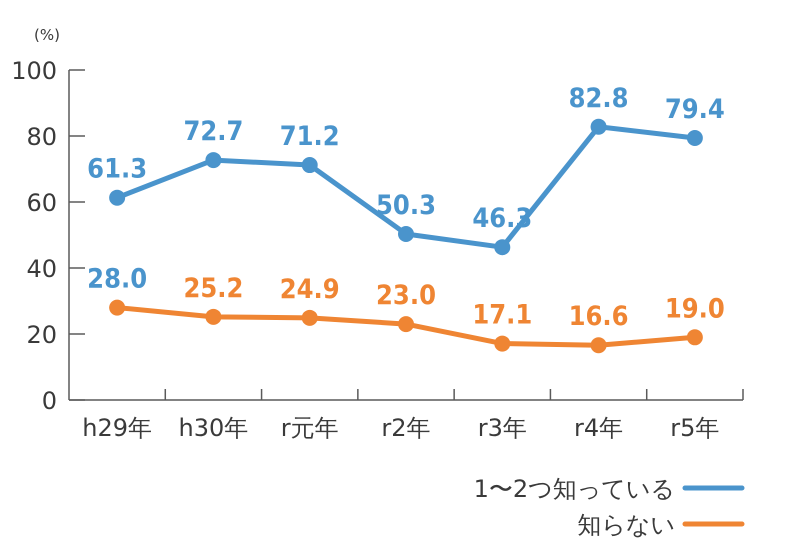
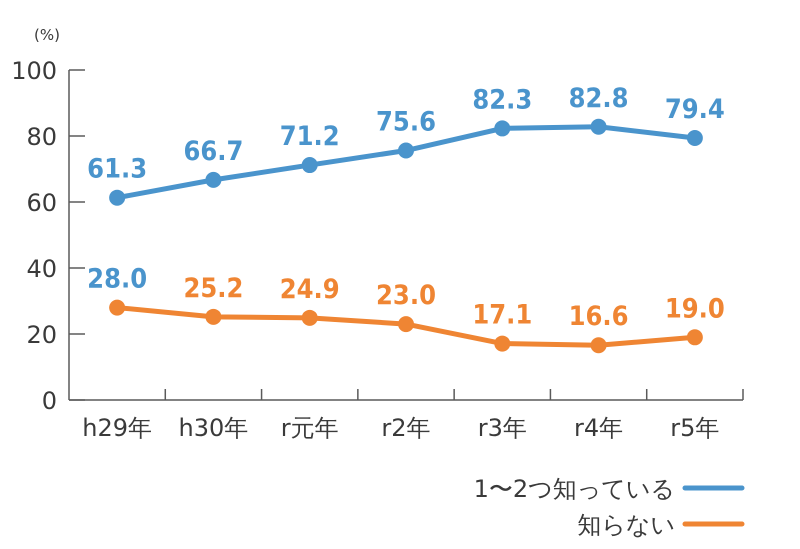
1〜2つ知っている/h30年: 72.7 -> 66.7
1〜2つ知っている/r2年: 50.3 -> 75.6
1〜2つ知っている/r3年: 46.3 -> 82.3
